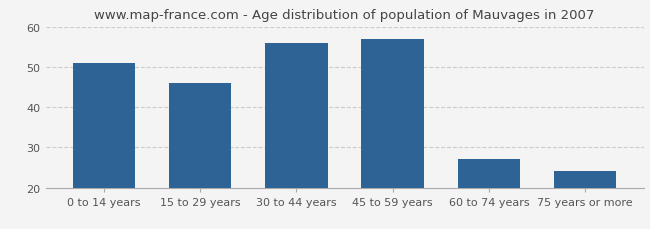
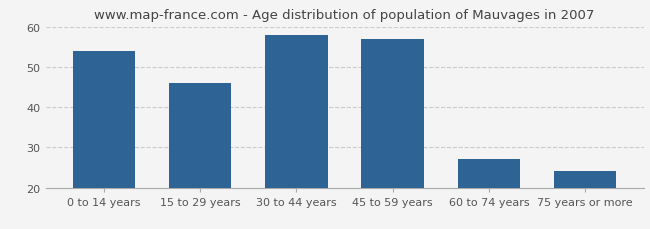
0 to 14 years: 51 -> 54
30 to 44 years: 56 -> 58
